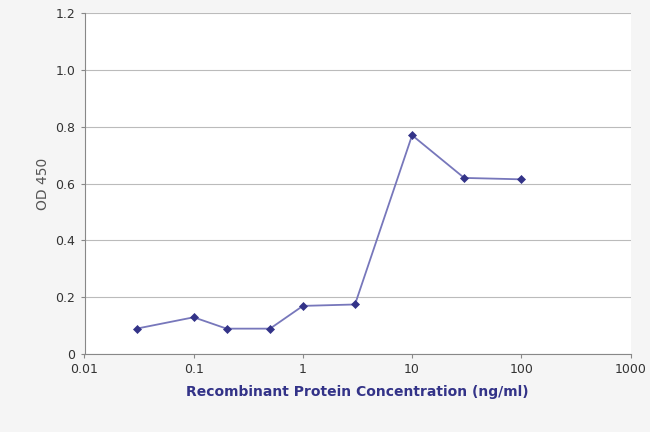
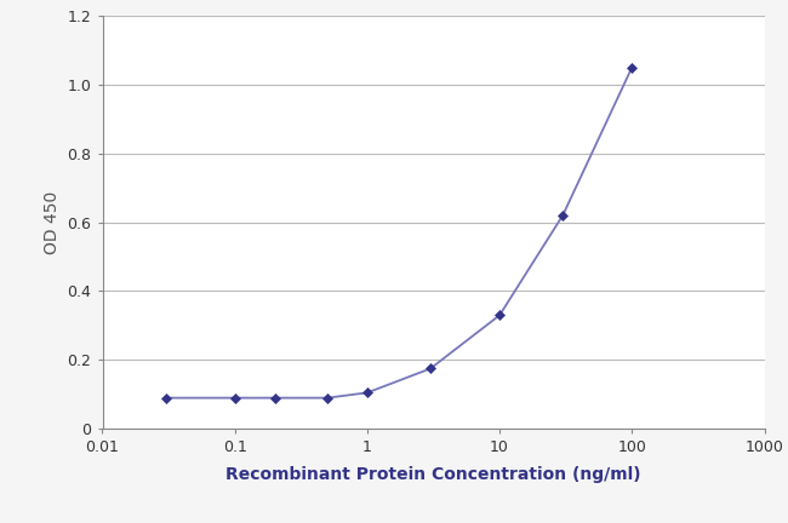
0.1: 0.130 -> 0.090
1: 0.170 -> 0.105
10: 0.770 -> 0.330
100: 0.615 -> 1.050
